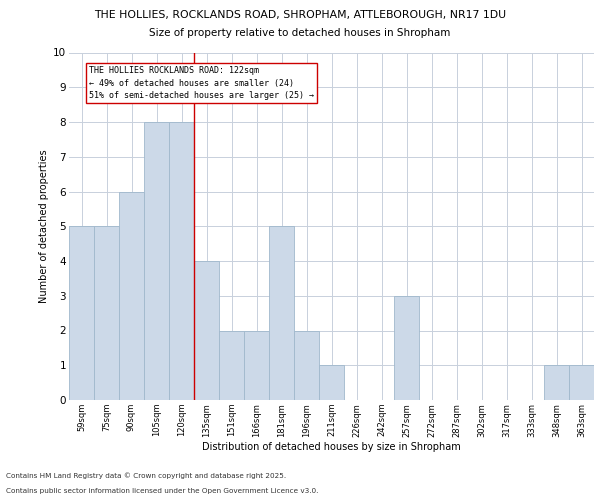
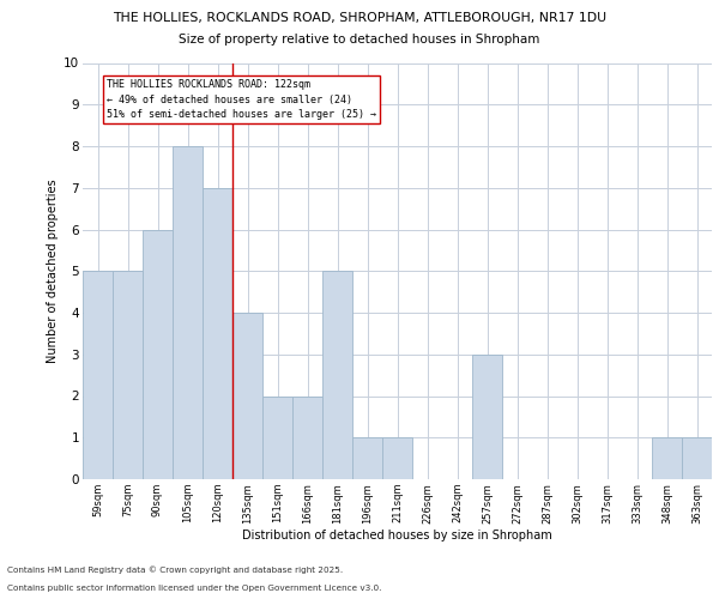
120sqm: 8 -> 7
196sqm: 2 -> 1
